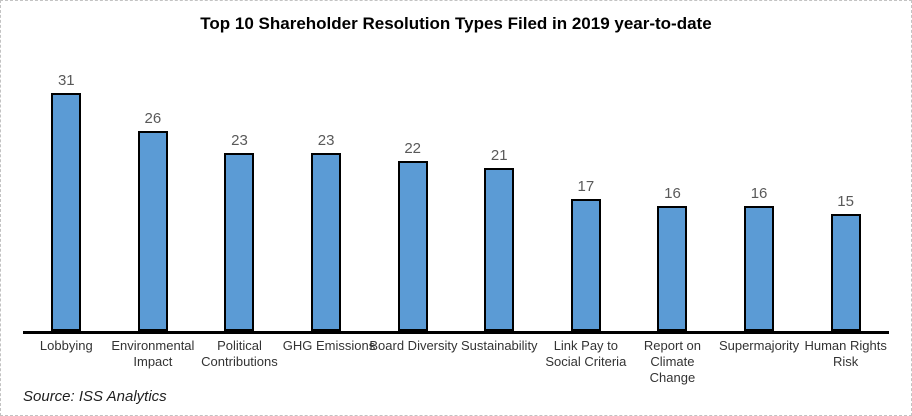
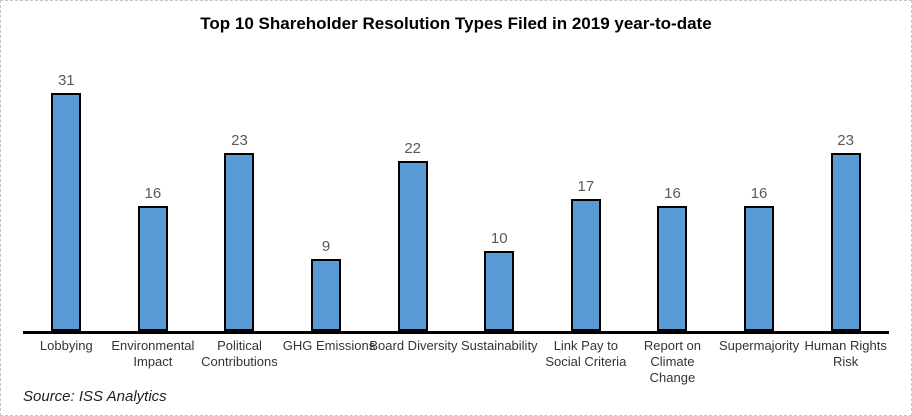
Environmental Impact: 26 -> 16
GHG Emissions: 23 -> 9
Sustainability: 21 -> 10
Human Rights Risk: 15 -> 23
